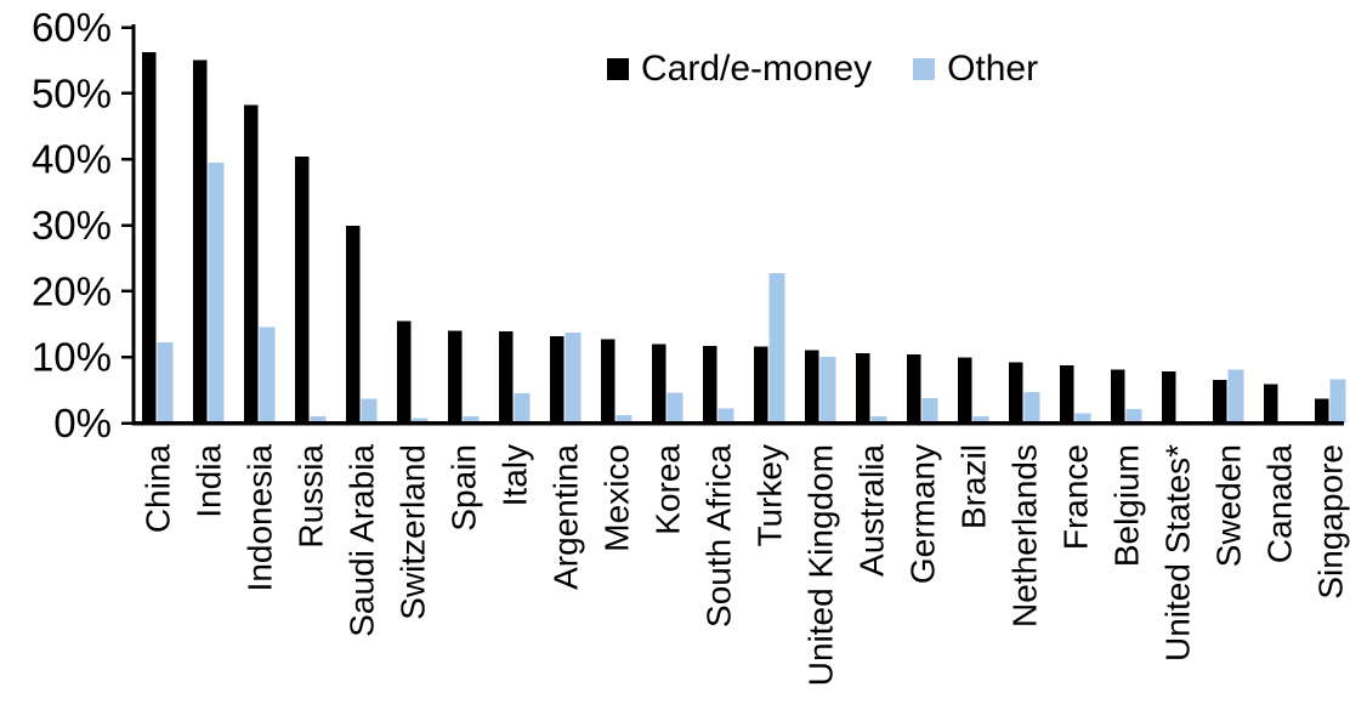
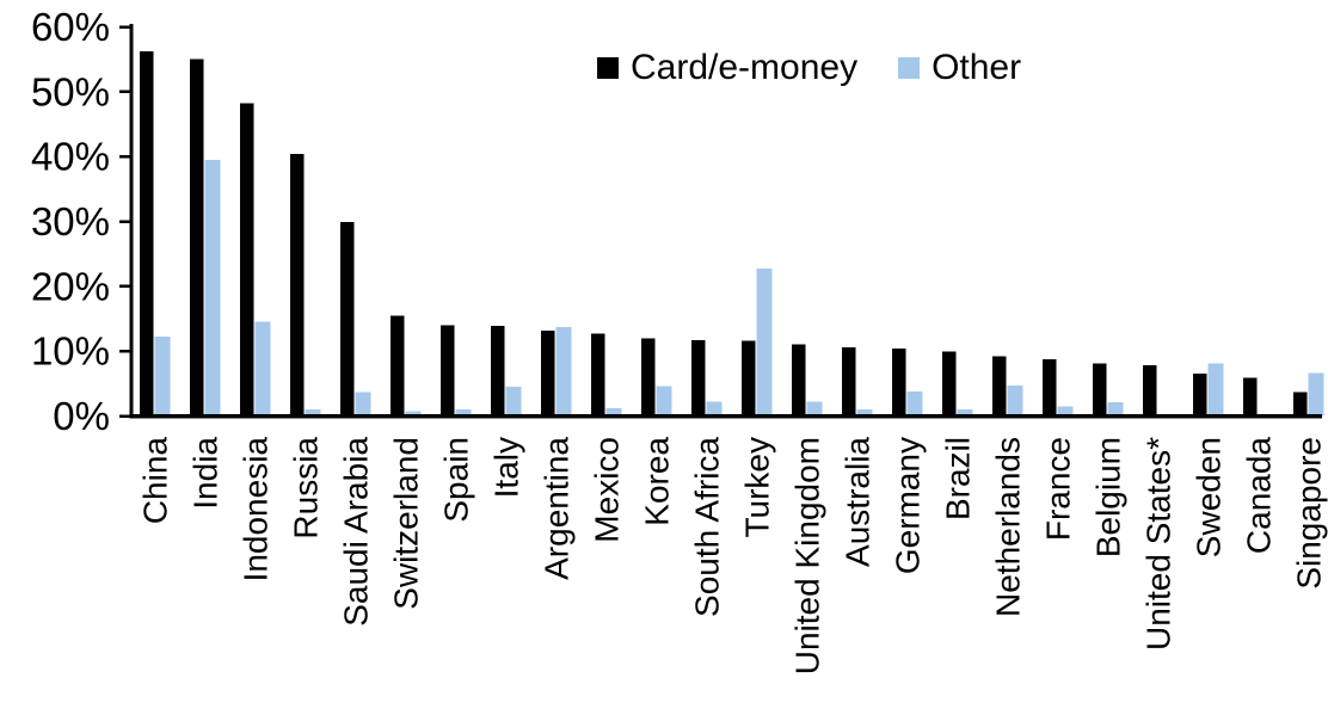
Other/United Kingdom: 10% -> 2%
